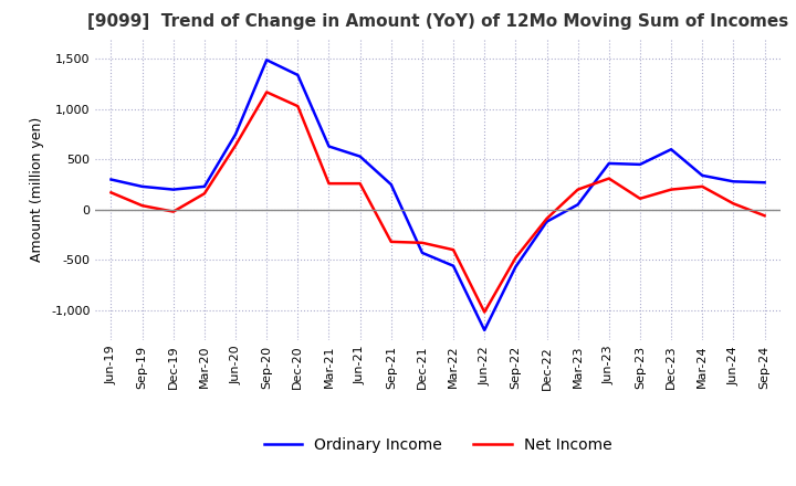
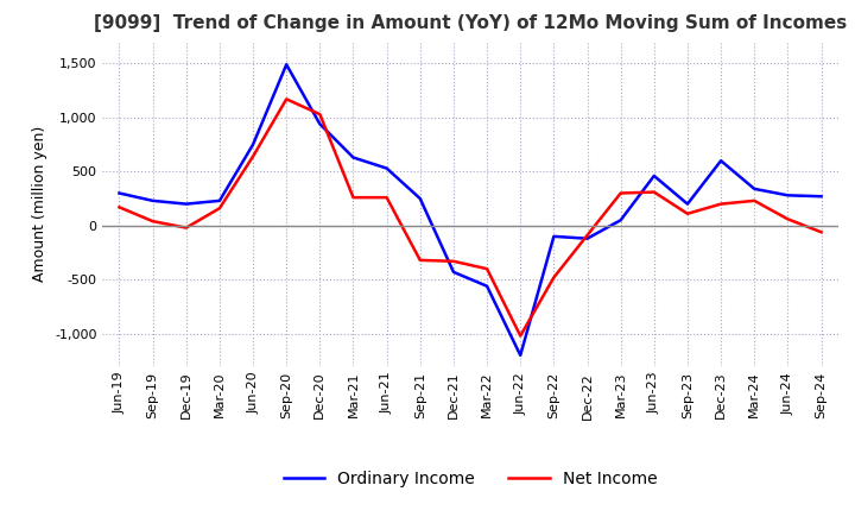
Ordinary Income/Dec-20: 1,340 -> 940
Ordinary Income/Sep-22: -570 -> -100
Net Income/Mar-23: 200 -> 300
Ordinary Income/Sep-23: 450 -> 200
